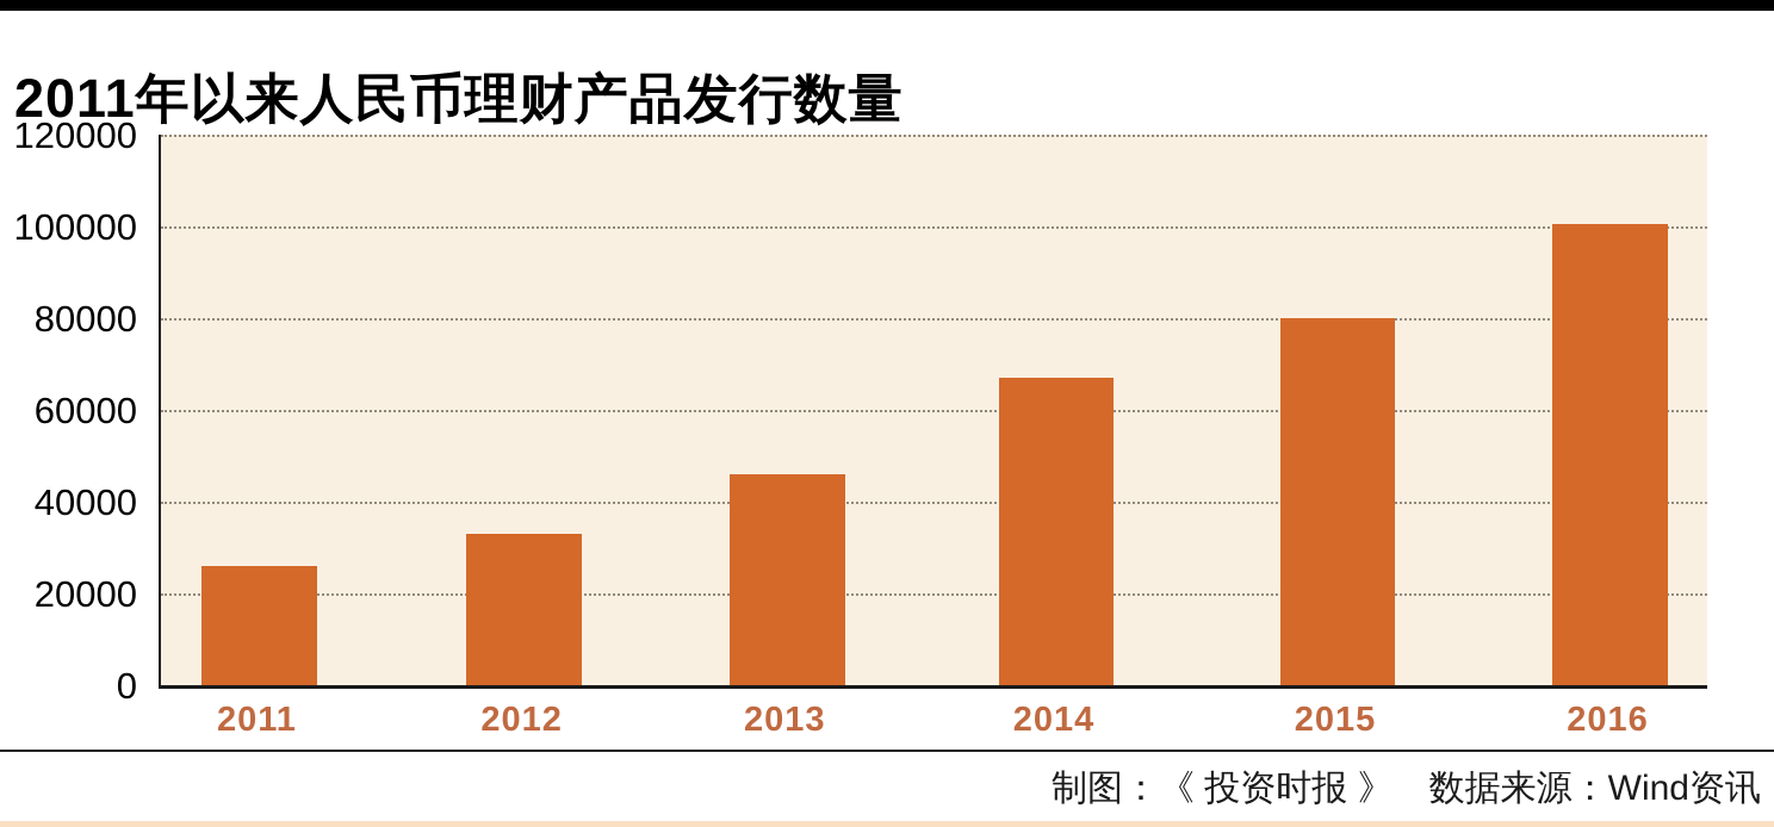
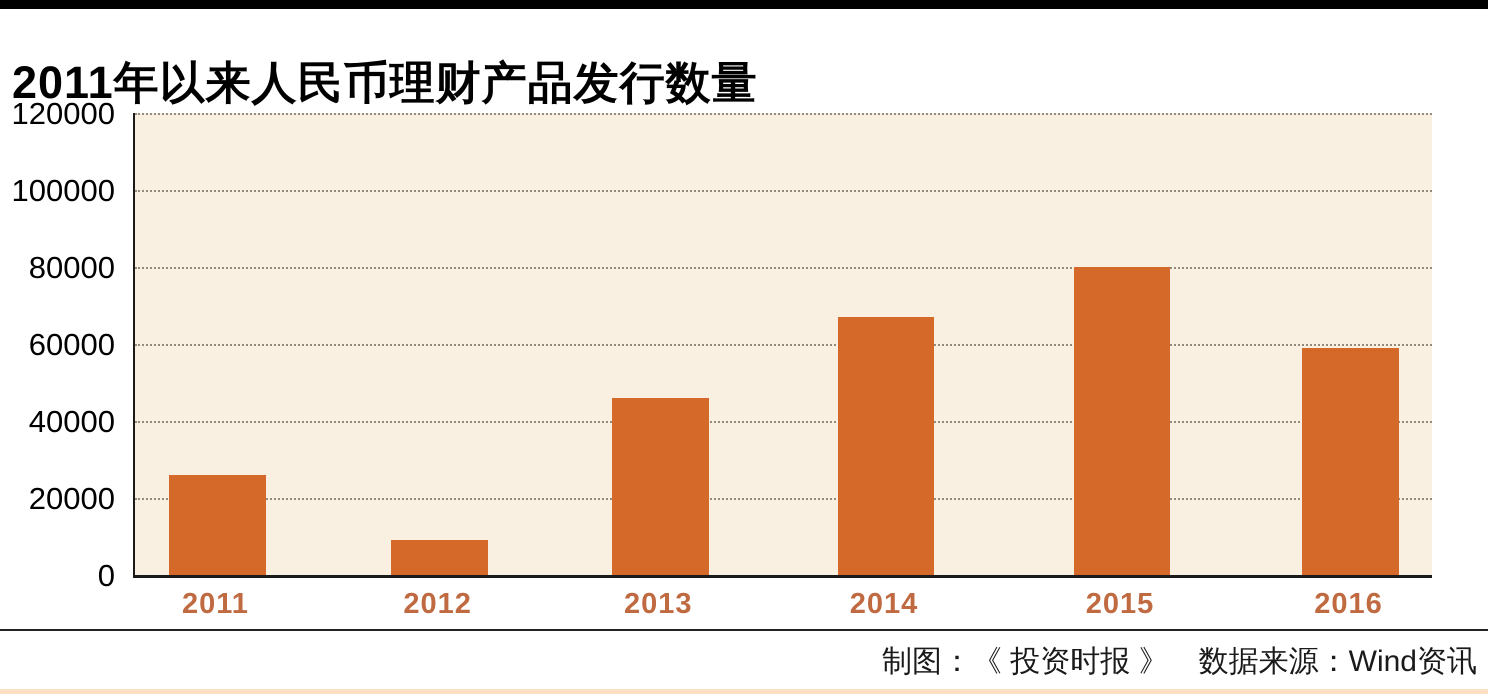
2012: 33000 -> 9000
2016: 100000 -> 59000
